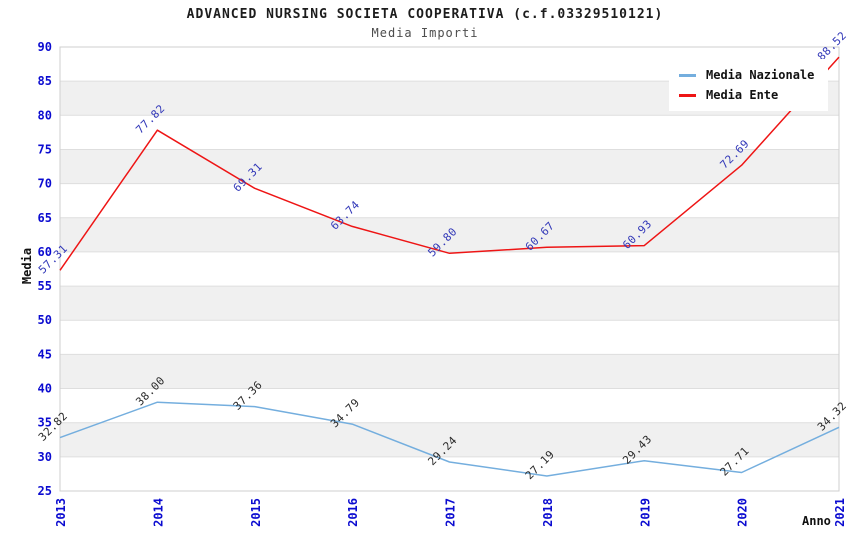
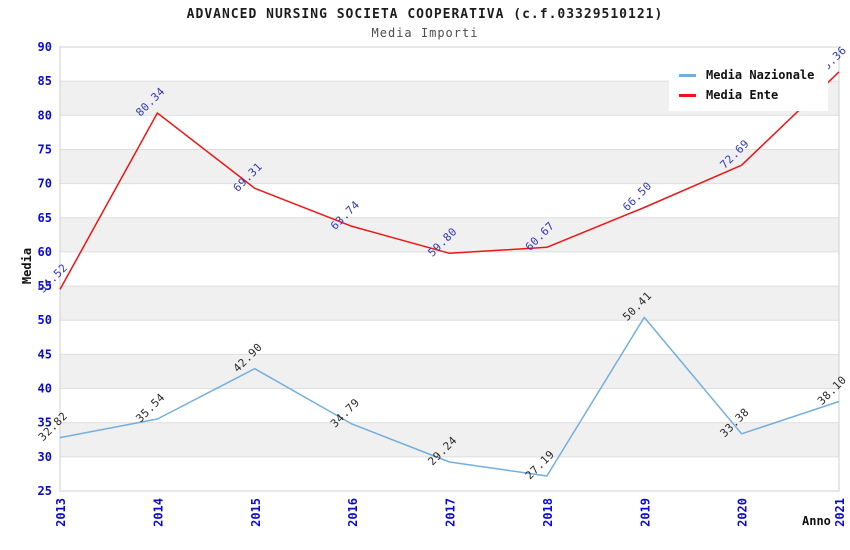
Media Ente/2013: 57.31 -> 54.52
Media Nazionale/2014: 38.00 -> 35.54
Media Ente/2014: 77.82 -> 80.34
Media Nazionale/2015: 37.36 -> 42.90
Media Nazionale/2019: 29.43 -> 50.41
Media Ente/2019: 60.93 -> 66.50
Media Nazionale/2020: 27.71 -> 33.38
Media Nazionale/2021: 34.32 -> 38.10
Media Ente/2021: 88.52 -> 86.36
